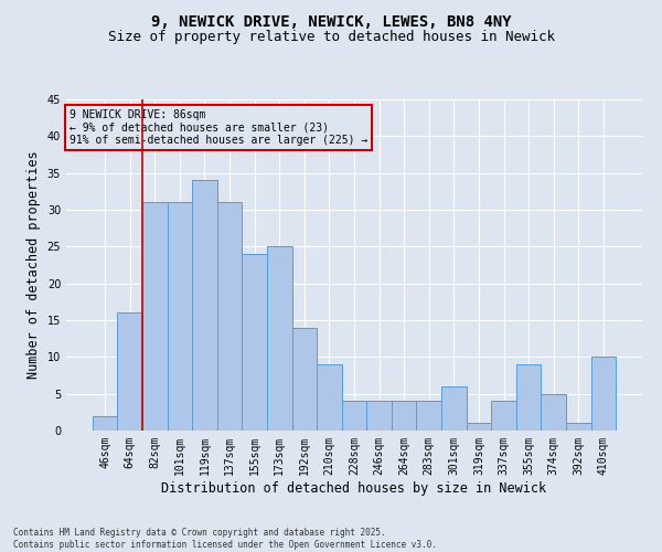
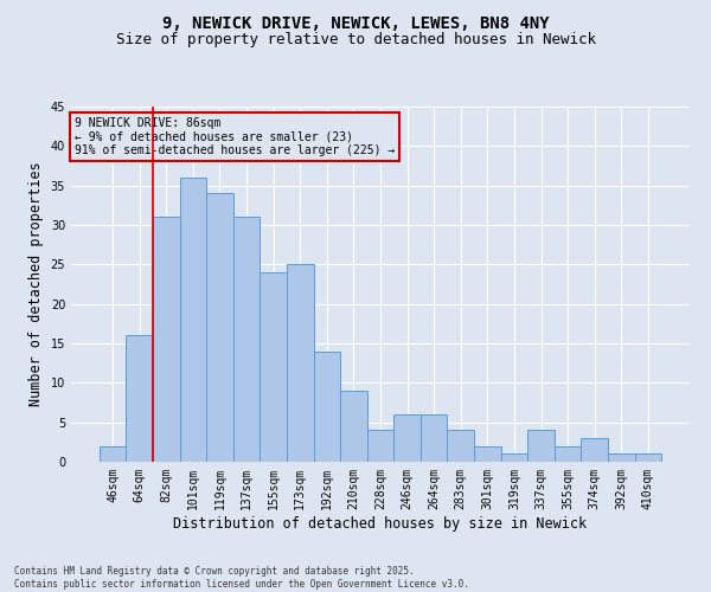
101sqm: 31 -> 36
246sqm: 4 -> 6
264sqm: 4 -> 6
301sqm: 6 -> 2
355sqm: 9 -> 2
374sqm: 5 -> 3
410sqm: 10 -> 1
